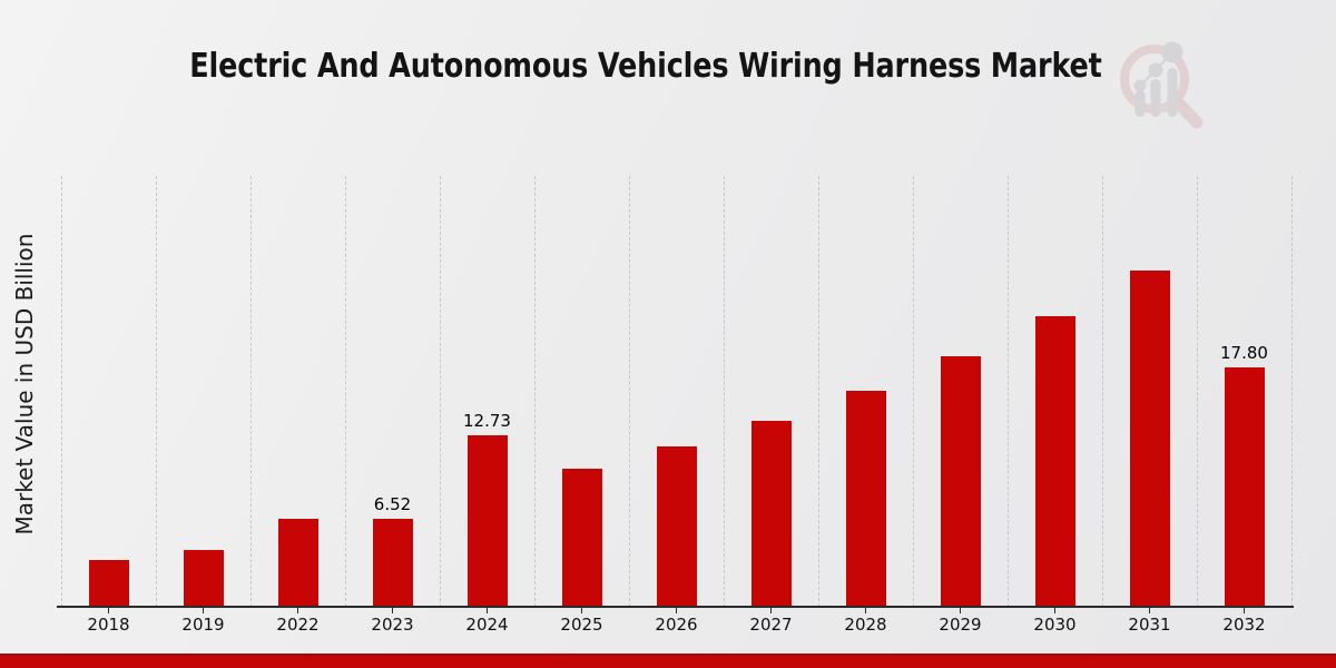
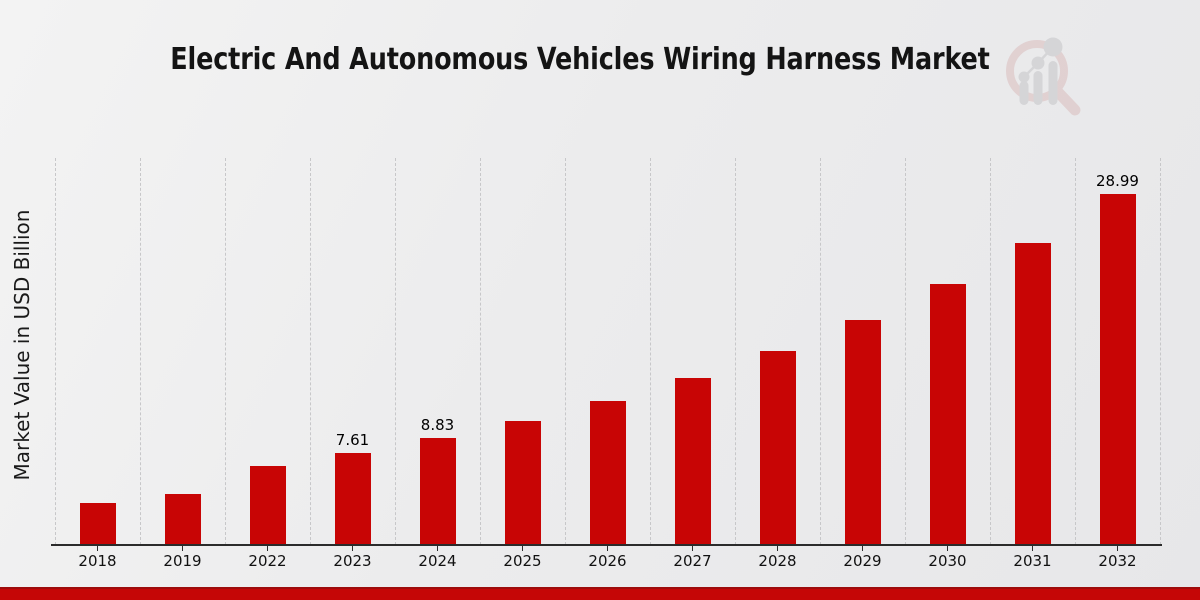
2023: 6.52 -> 7.61
2024: 12.73 -> 8.83
2032: 17.80 -> 28.99
